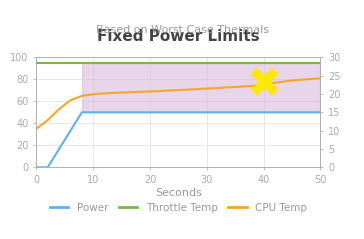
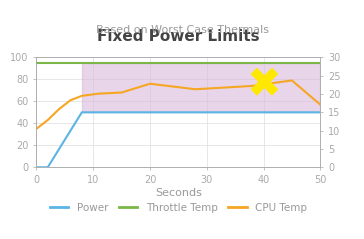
CPU Temp/20: 69 -> 76
CPU Temp/50: 81 -> 57
